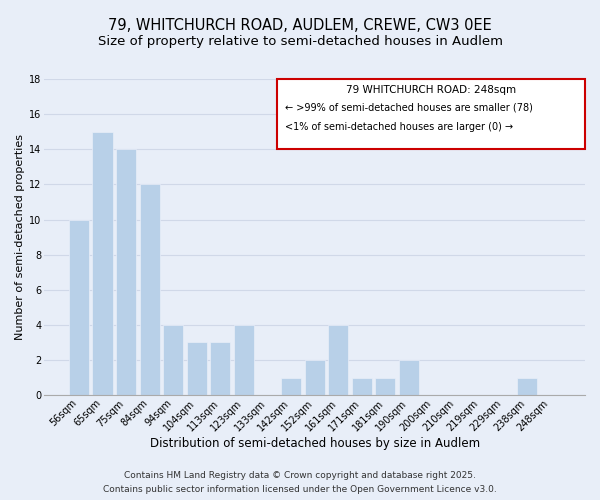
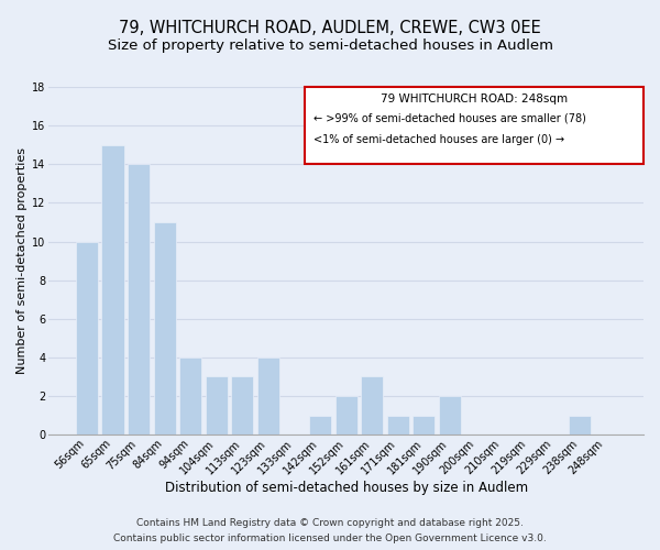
84sqm: 12 -> 11
161sqm: 4 -> 3
